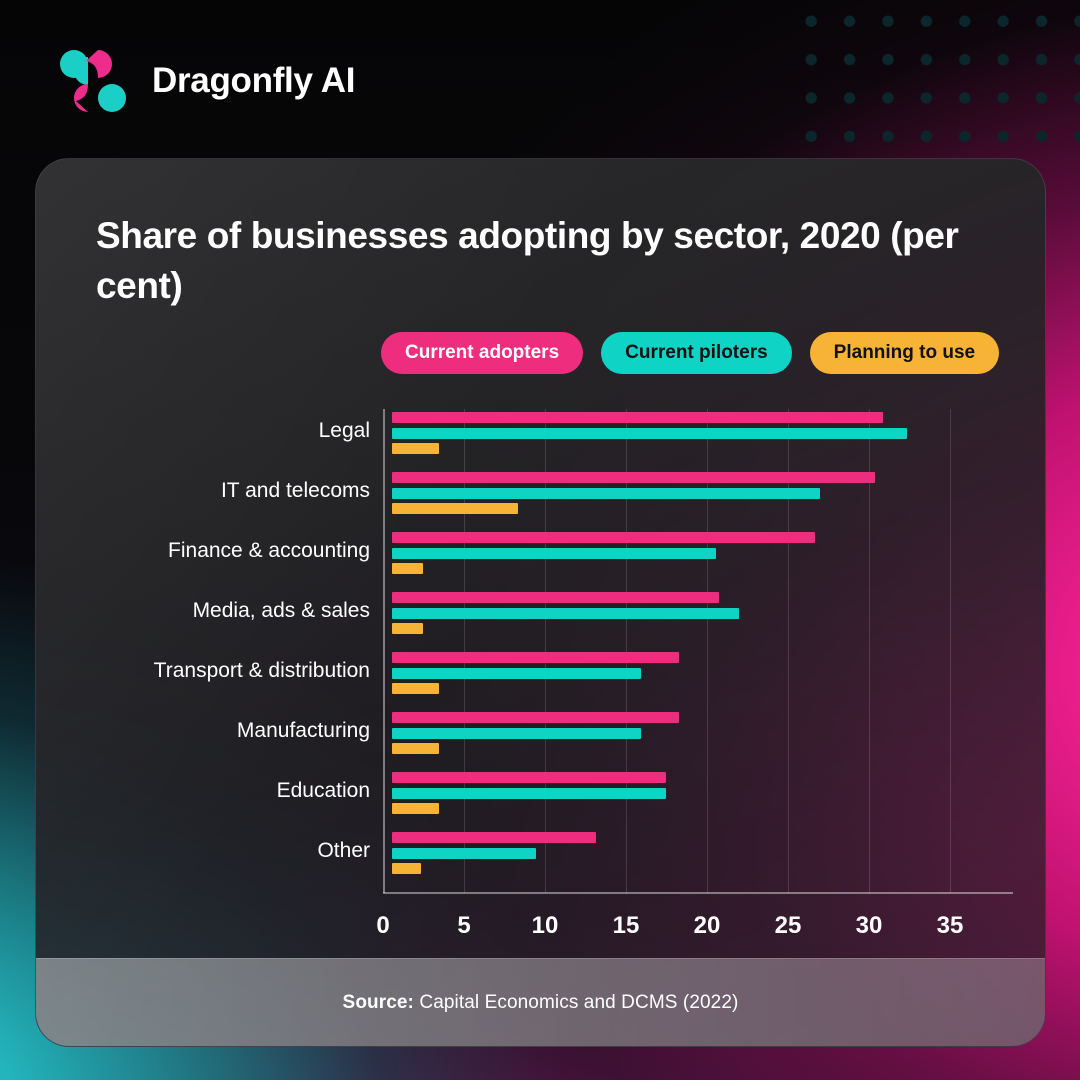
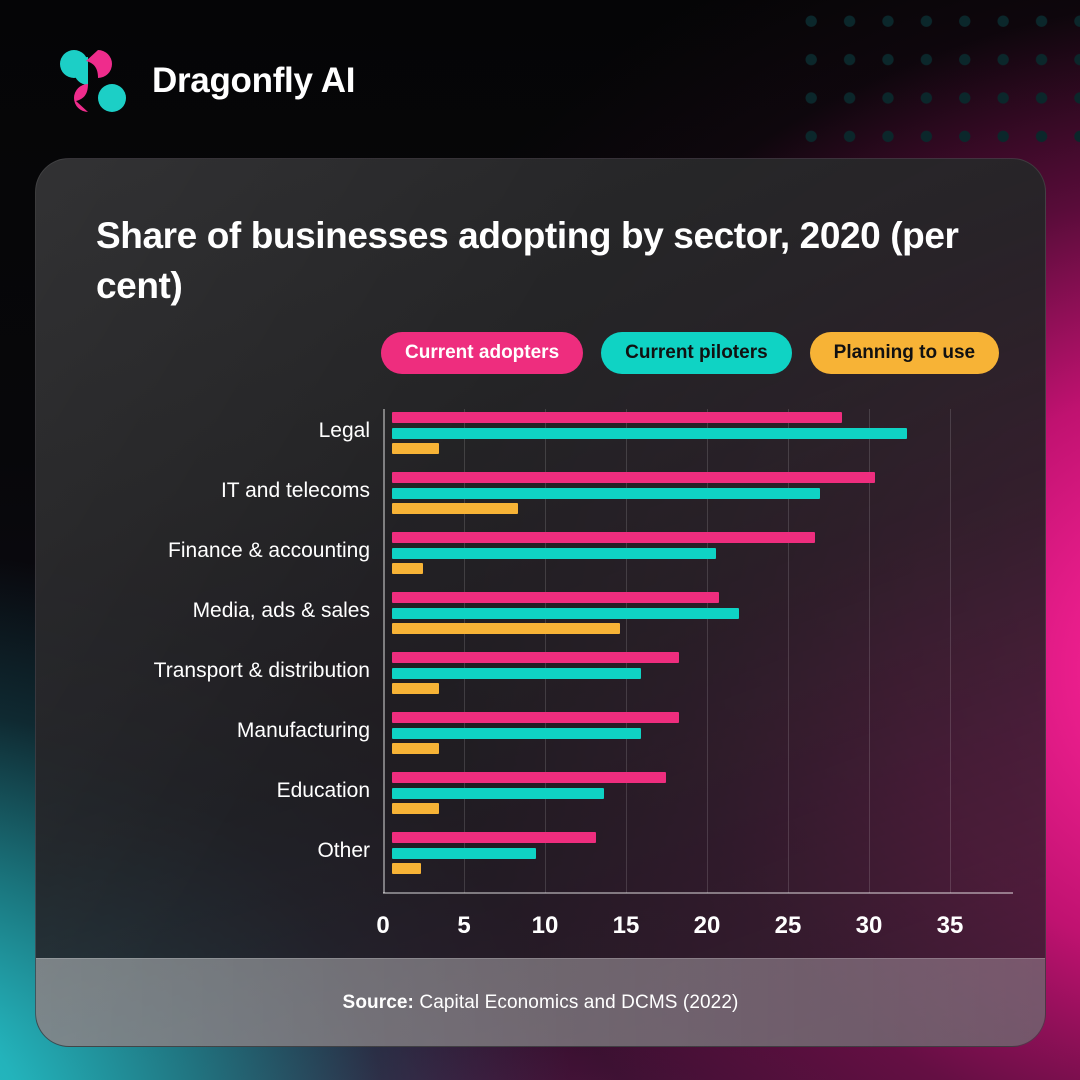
Current adopters/Legal: 30.3 -> 27.8
Planning to use/Media, ads & sales: 1.9 -> 14.1
Current piloters/Education: 16.9 -> 13.1
